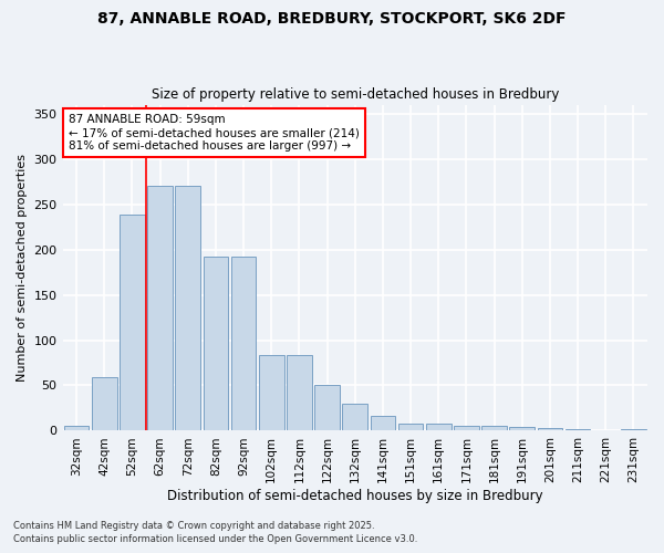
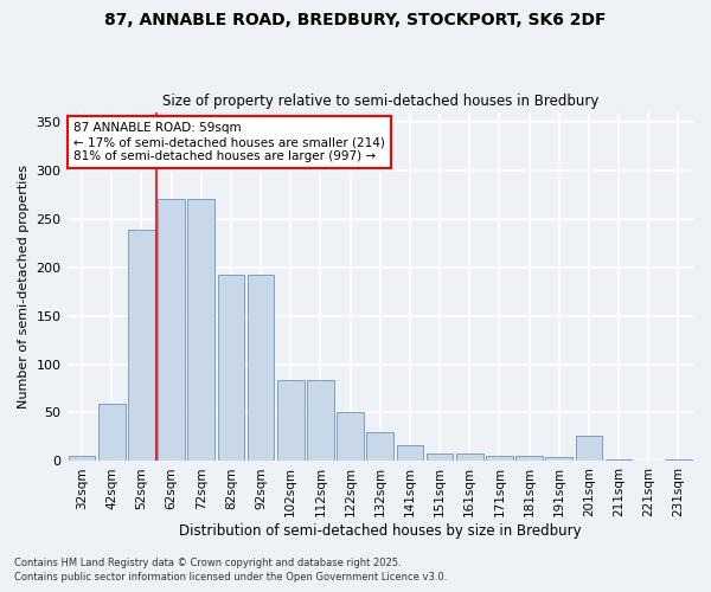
201sqm: 3 -> 26
